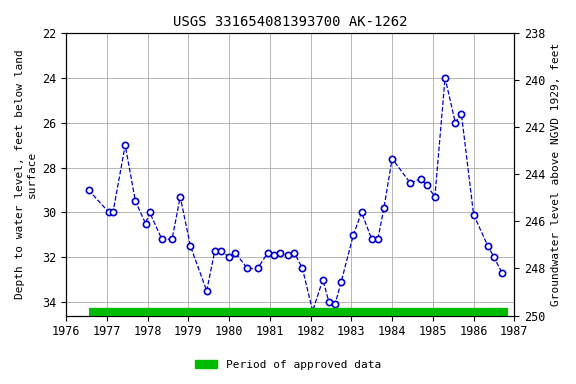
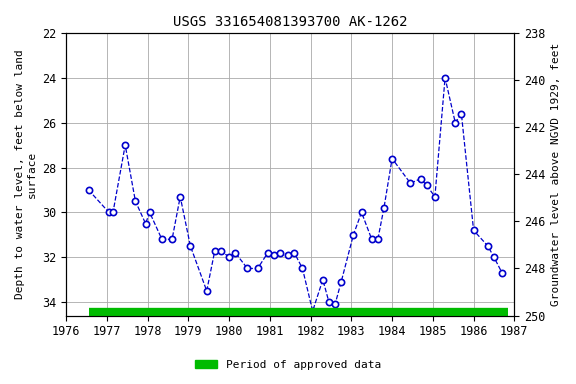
1986: 30.1 -> 30.8
